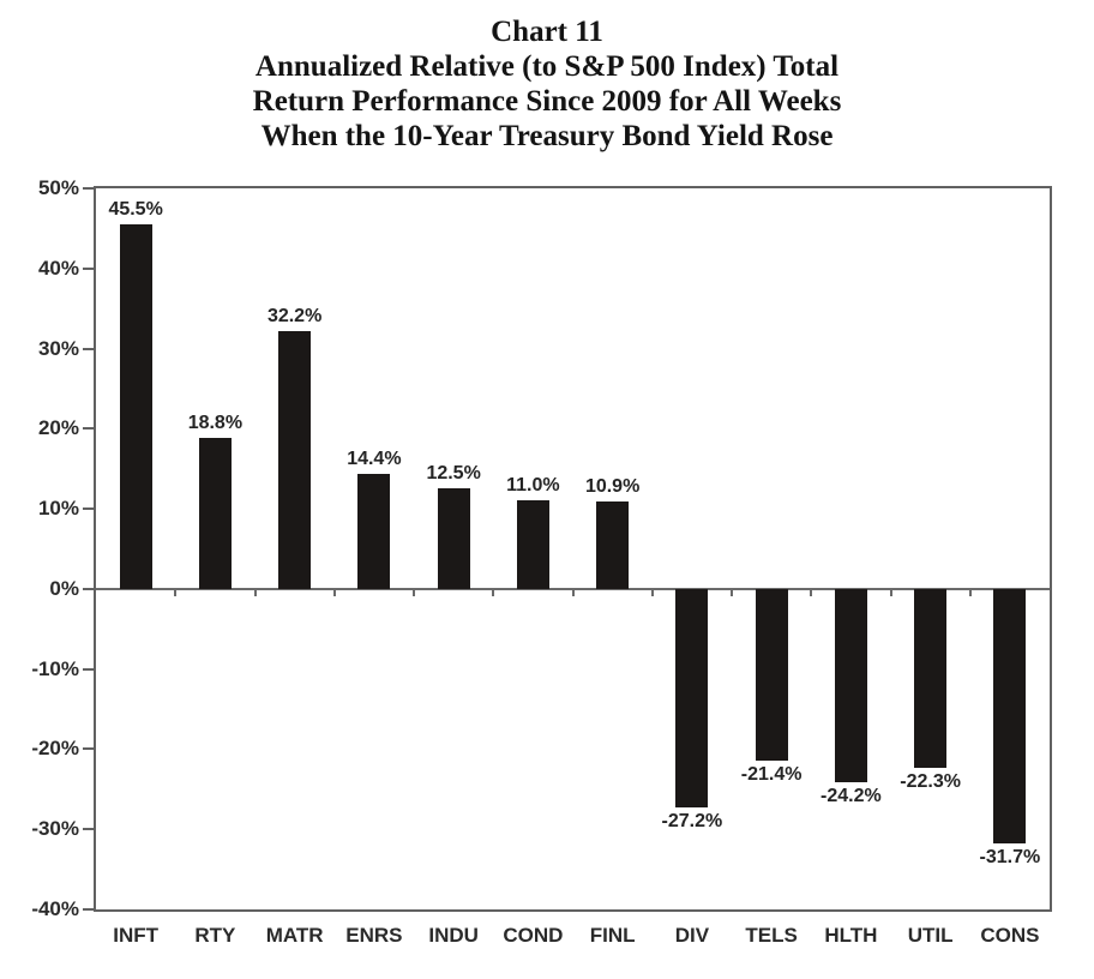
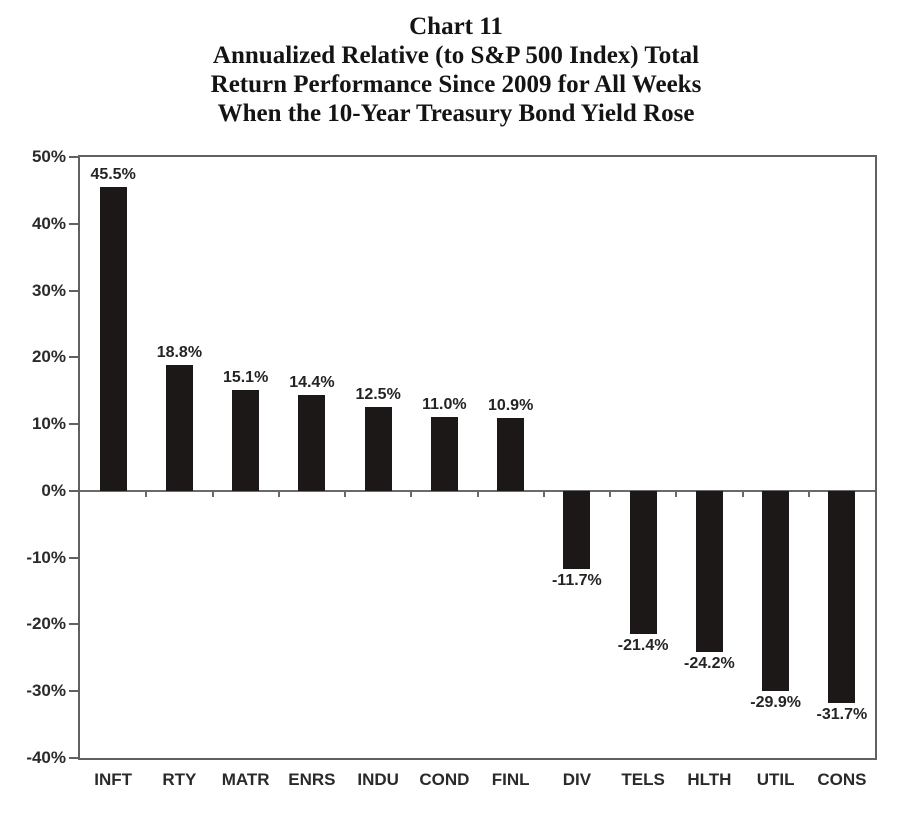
MATR: 32.2% -> 15.1%
DIV: -27.2% -> -11.7%
UTIL: -22.3% -> -29.9%
